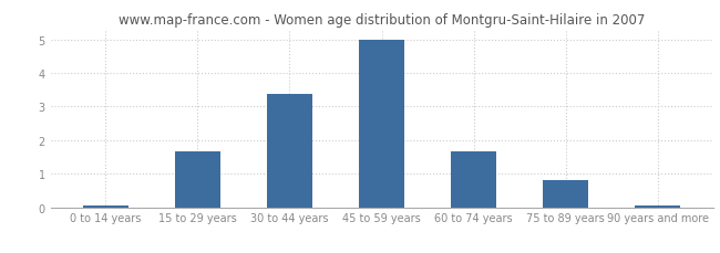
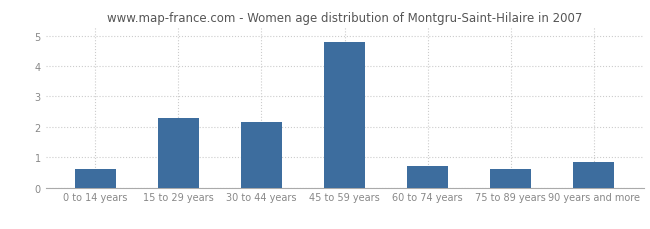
0 to 14 years: 0.04 -> 0.60
15 to 29 years: 1.65 -> 2.30
30 to 44 years: 3.38 -> 2.15
45 to 59 years: 5.00 -> 4.80
60 to 74 years: 1.65 -> 0.70
75 to 89 years: 0.80 -> 0.60
90 years and more: 0.04 -> 0.85
